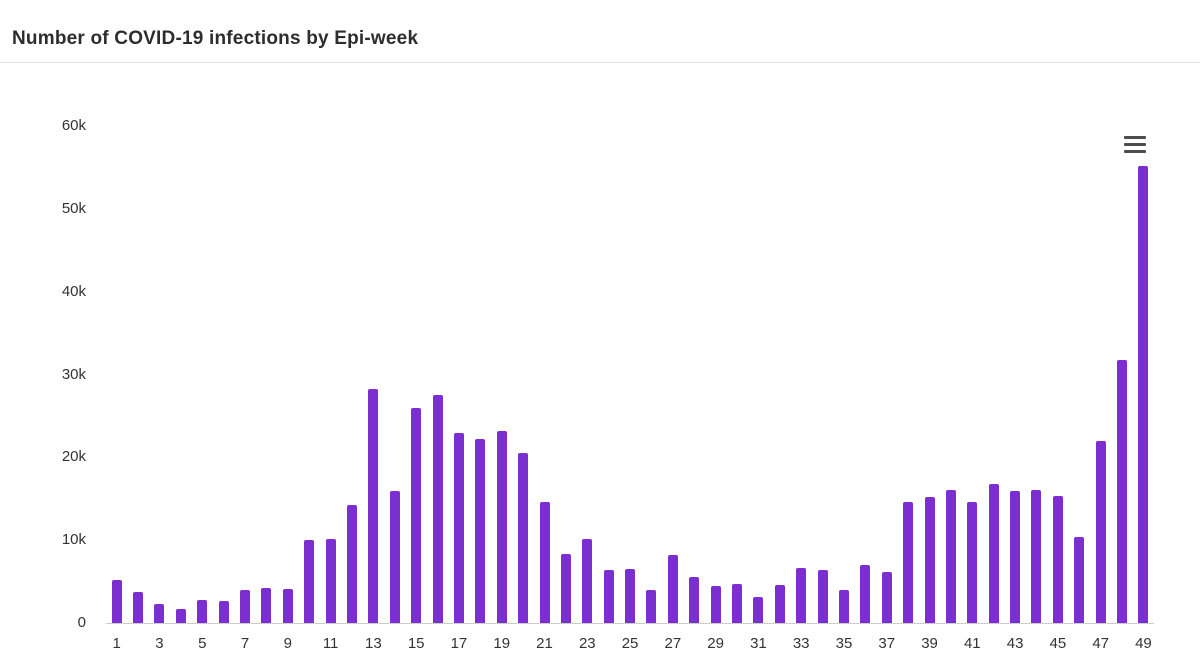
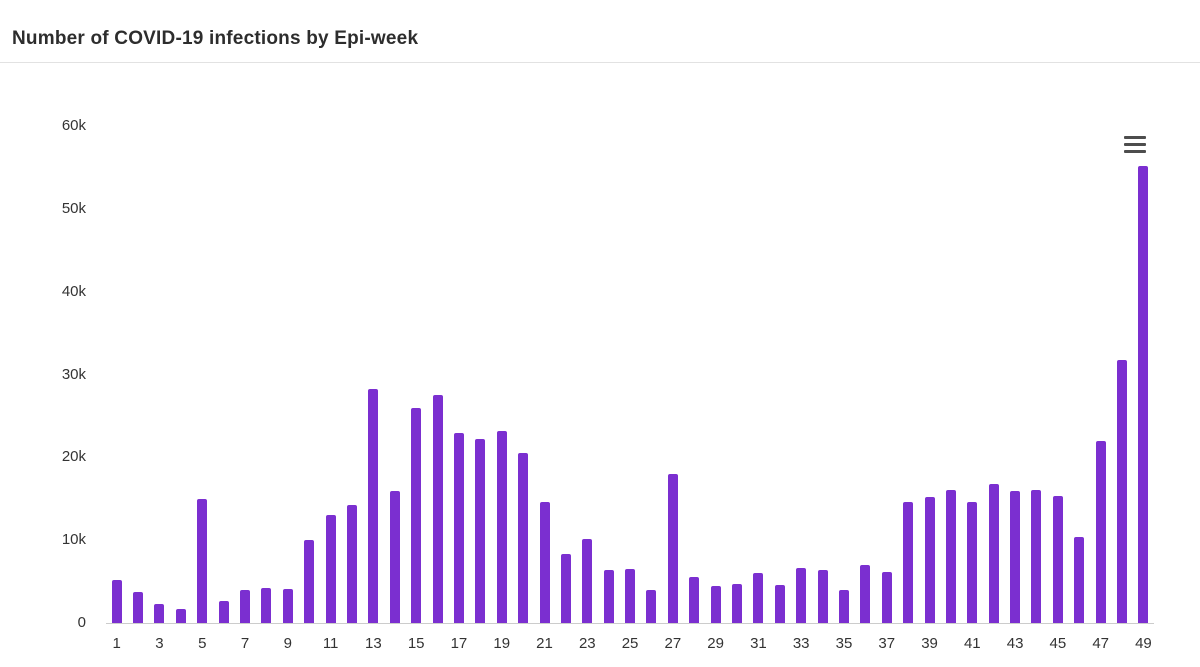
5: 3k -> 15k
11: 10k -> 13k
27: 8k -> 18k
31: 3k -> 6k
